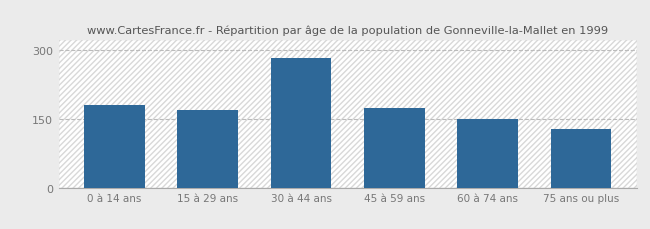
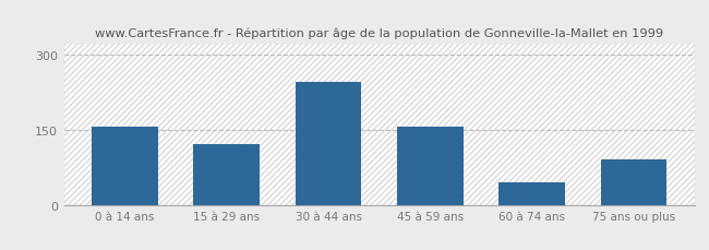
0 à 14 ans: 180 -> 155
15 à 29 ans: 168 -> 120
30 à 44 ans: 282 -> 245
45 à 59 ans: 172 -> 155
60 à 74 ans: 150 -> 45
75 ans ou plus: 127 -> 90
